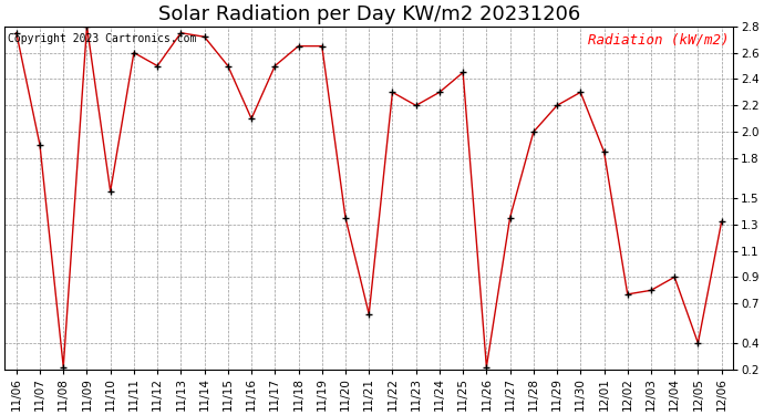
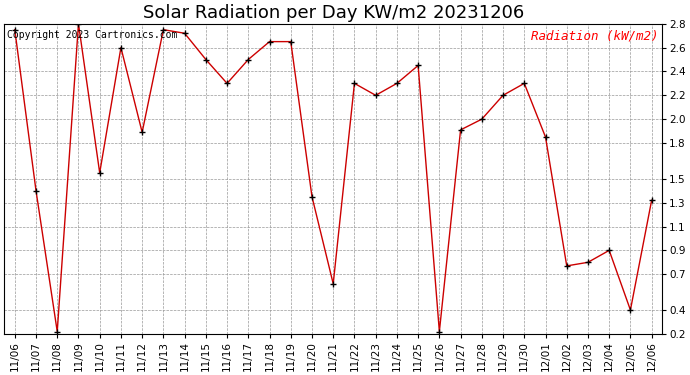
11/07: 1.90 -> 1.40
11/12: 2.50 -> 1.89
11/16: 2.10 -> 2.30
11/27: 1.35 -> 1.91
